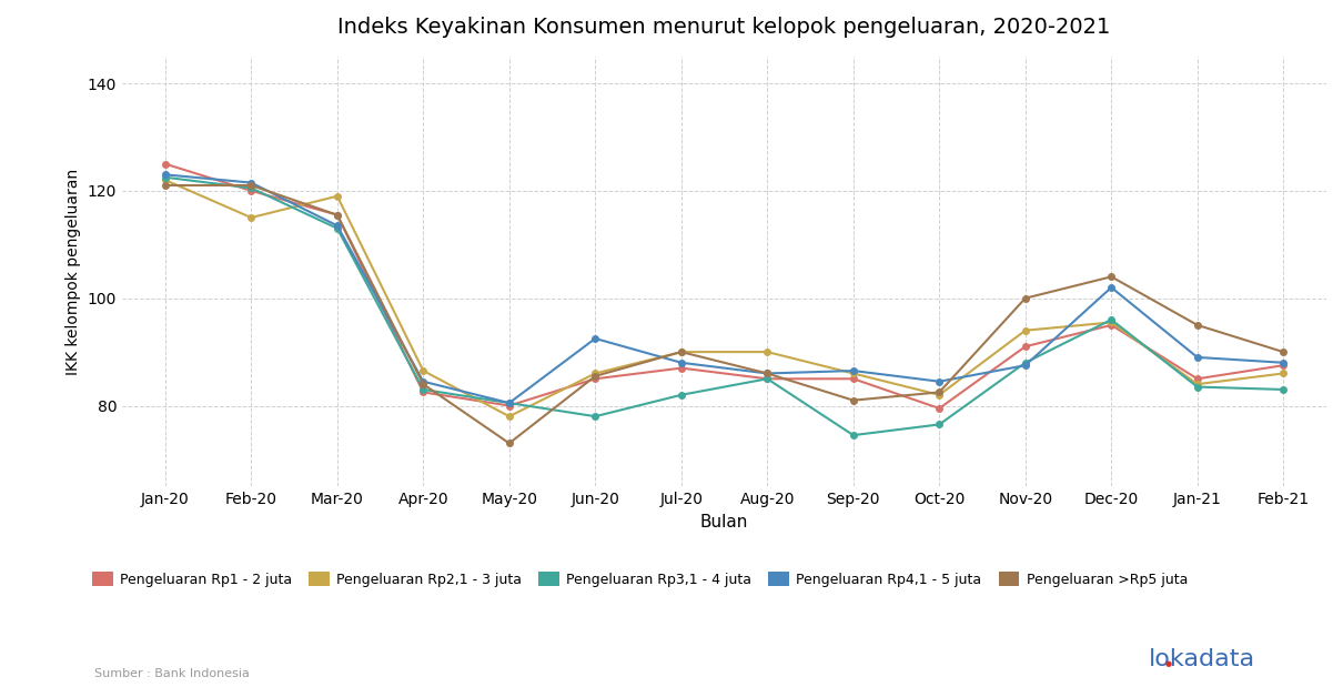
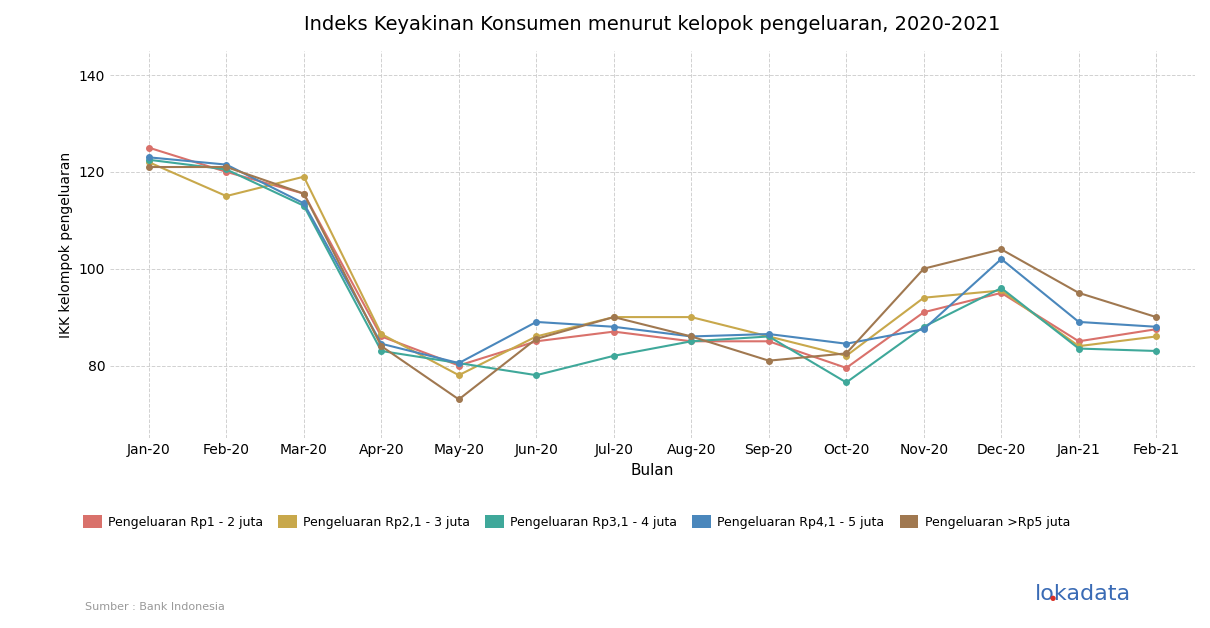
Pengeluaran Rp1 - 2 juta/Apr-20: 82.5 -> 86.0
Pengeluaran Rp4,1 - 5 juta/Jun-20: 92.5 -> 89.0
Pengeluaran Rp3,1 - 4 juta/Sep-20: 74.5 -> 86.0
